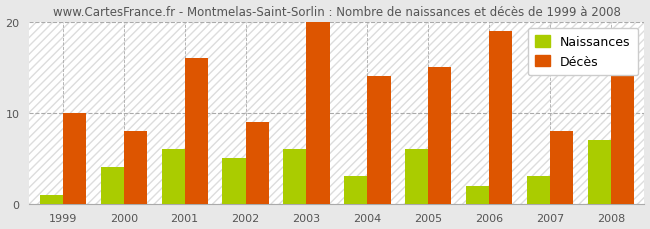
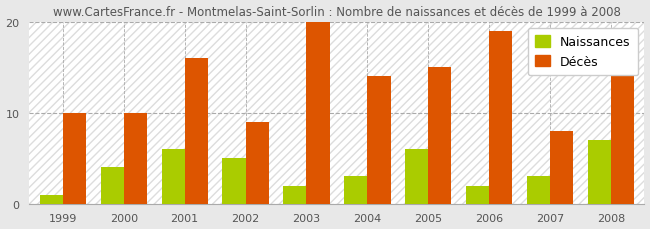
Décès/2000: 8 -> 10
Naissances/2003: 6 -> 2
